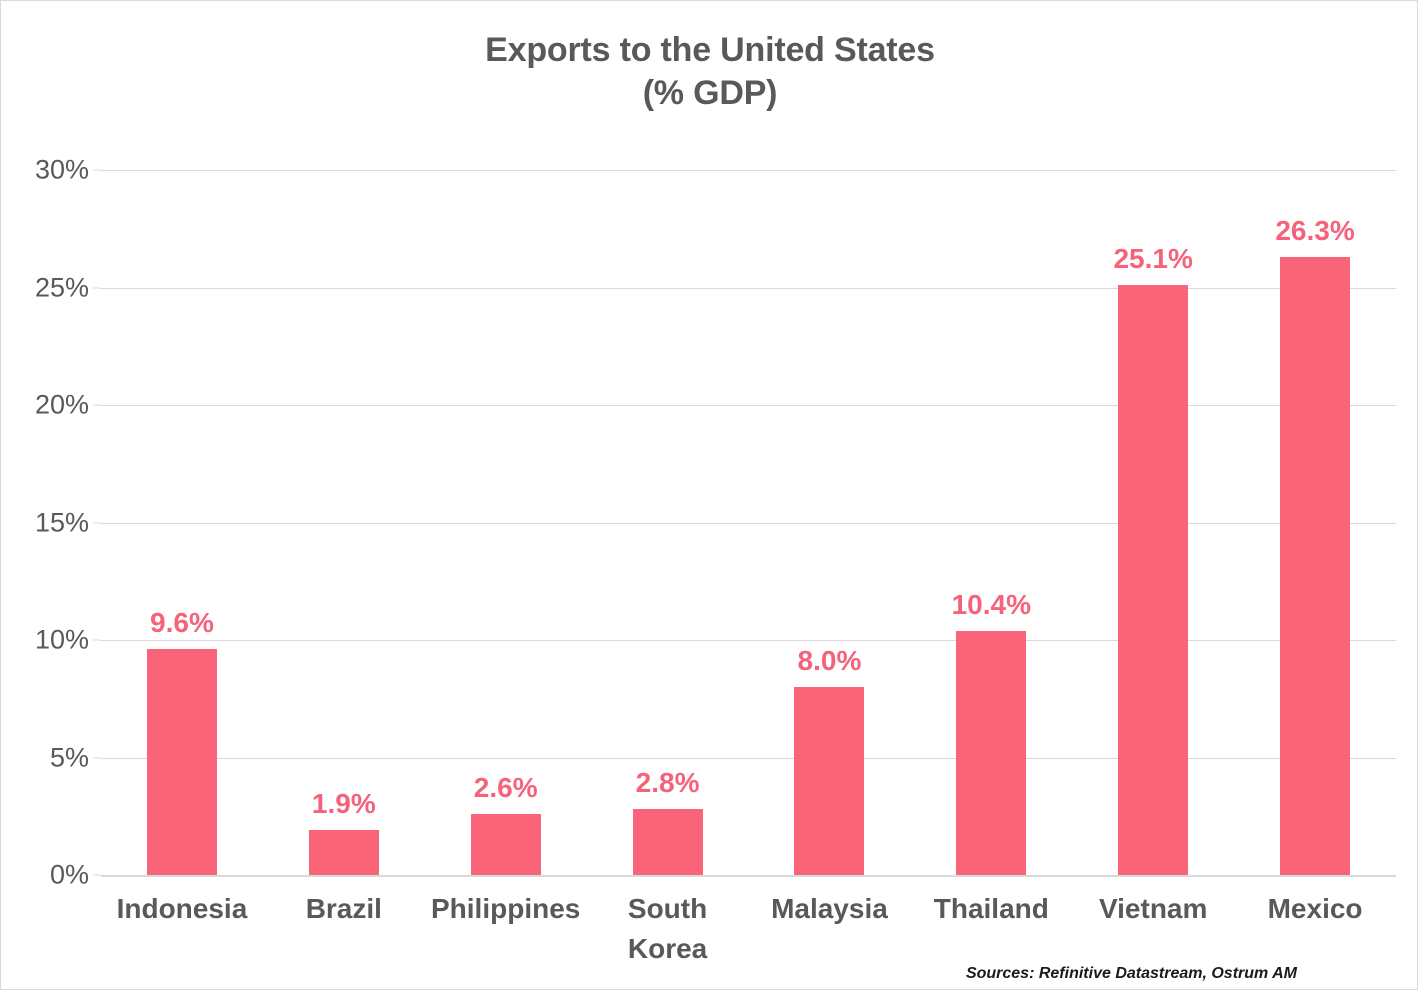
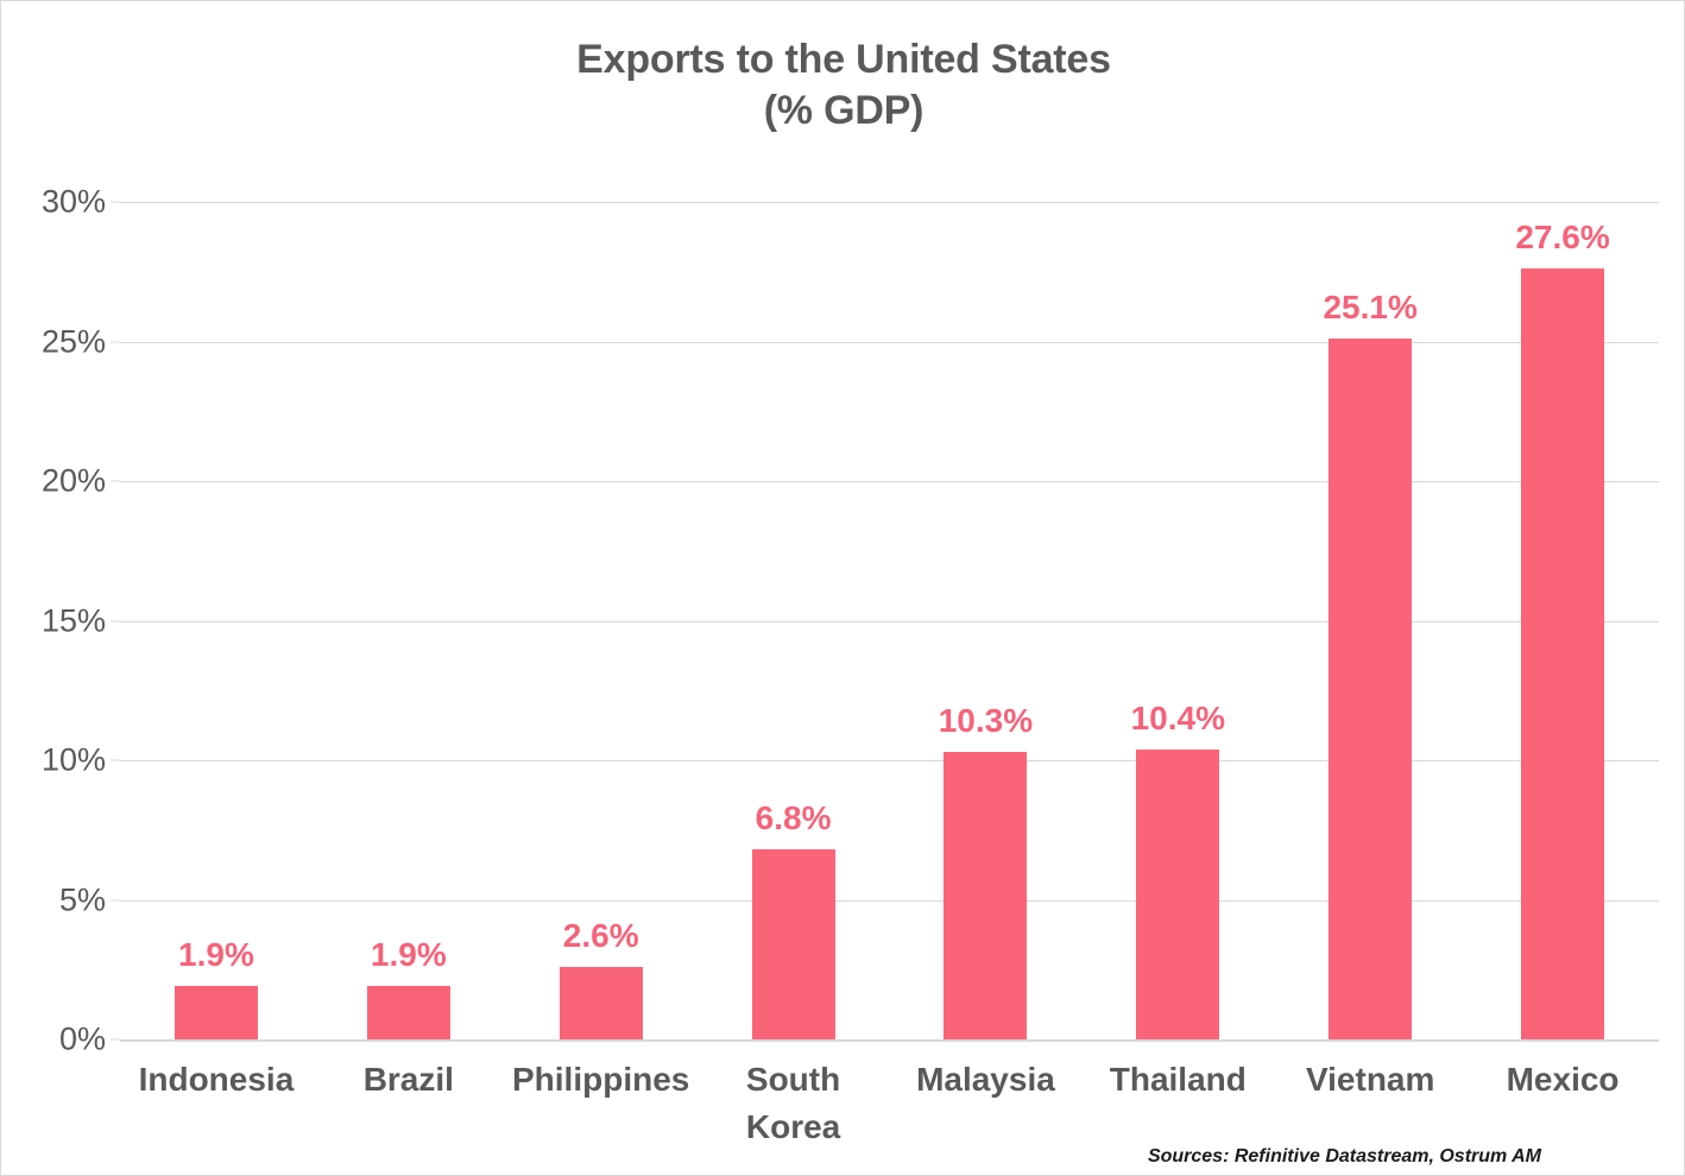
Indonesia: 9.6% -> 1.9%
South Korea: 2.8% -> 6.8%
Malaysia: 8.0% -> 10.3%
Mexico: 26.3% -> 27.6%
